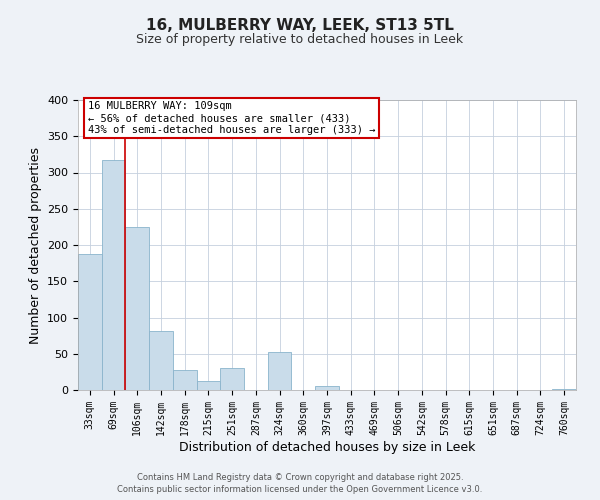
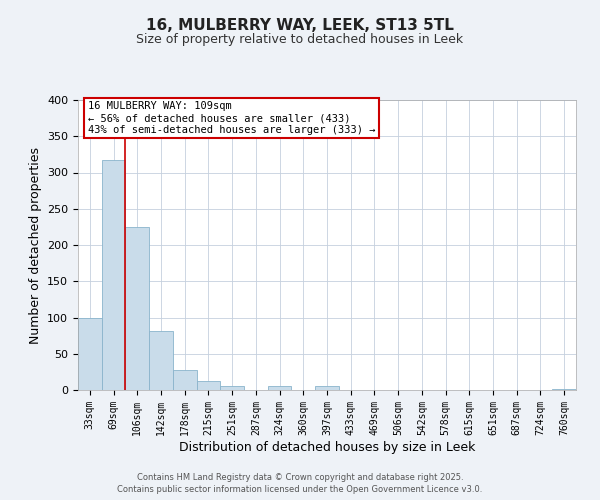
33sqm: 188 -> 100
251sqm: 30 -> 5
324sqm: 52 -> 5
